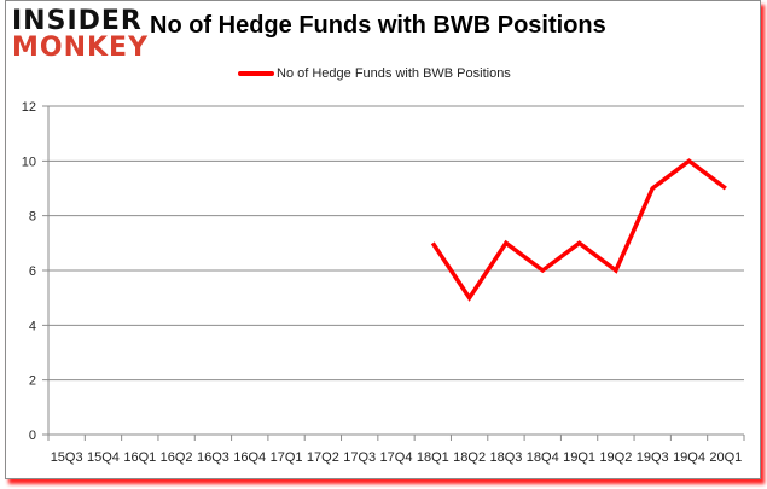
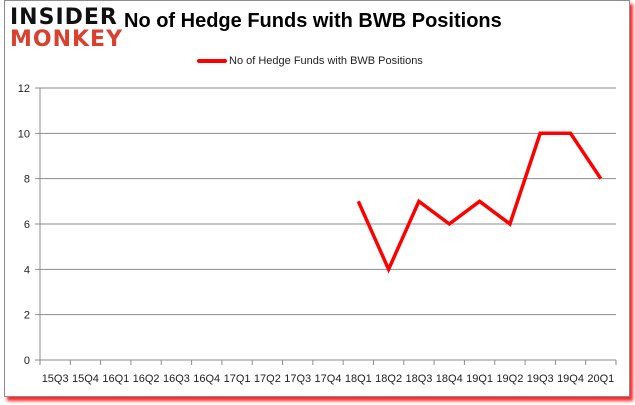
18Q2: 5 -> 4
19Q3: 9 -> 10
20Q1: 9 -> 8
